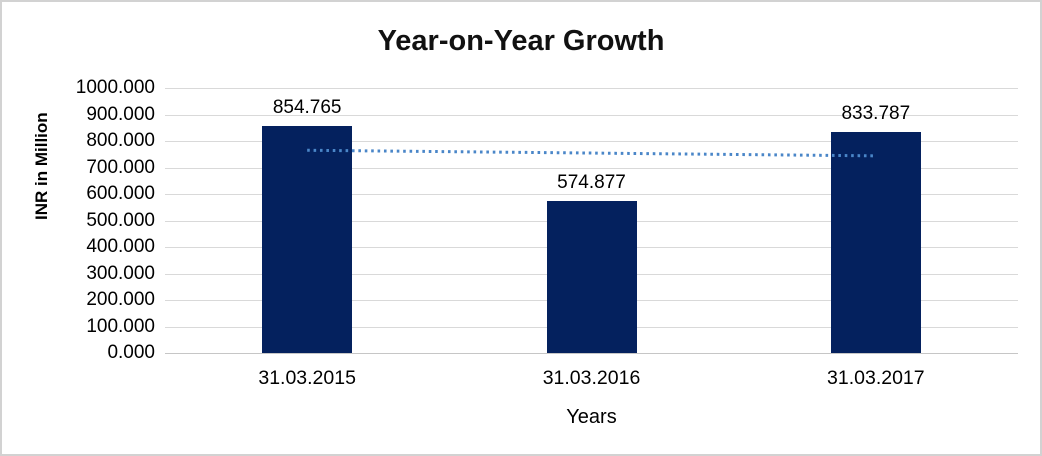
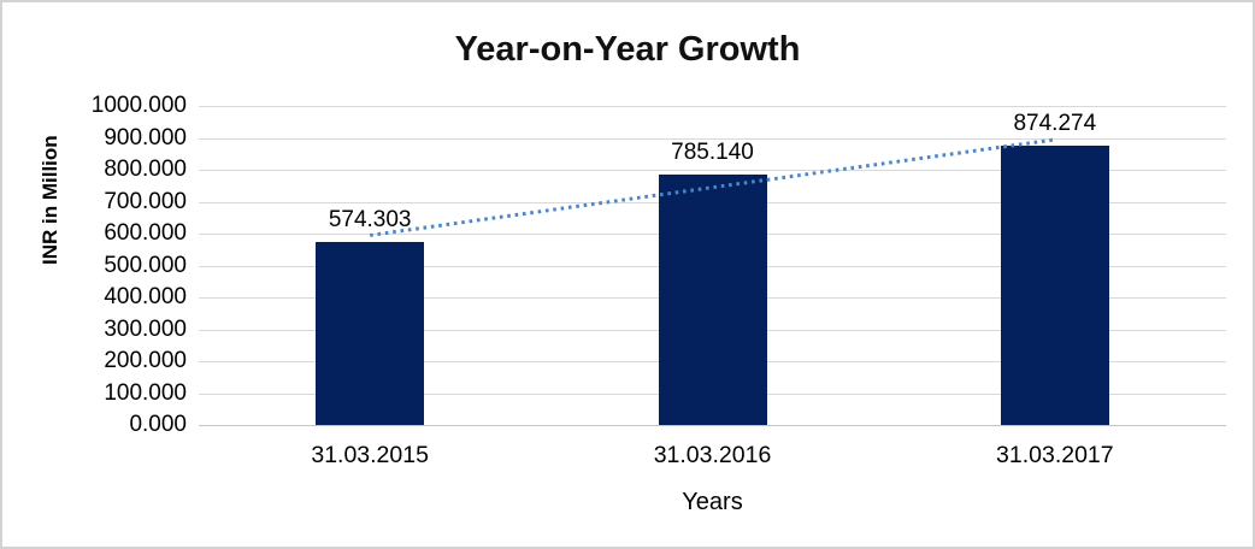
31.03.2015: 854.765 -> 574.303
31.03.2016: 574.877 -> 785.140
31.03.2017: 833.787 -> 874.274
